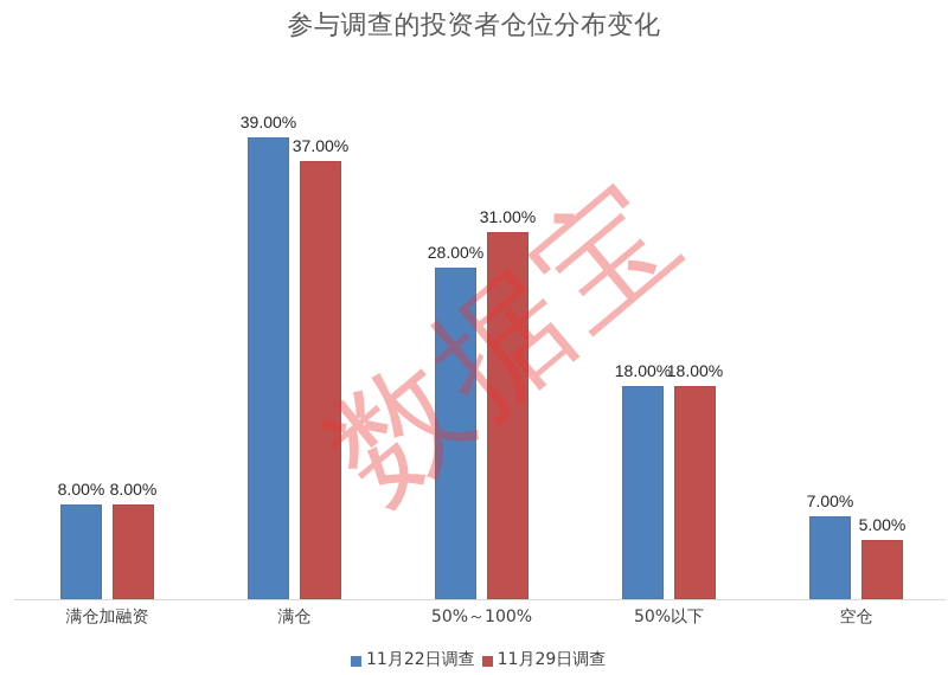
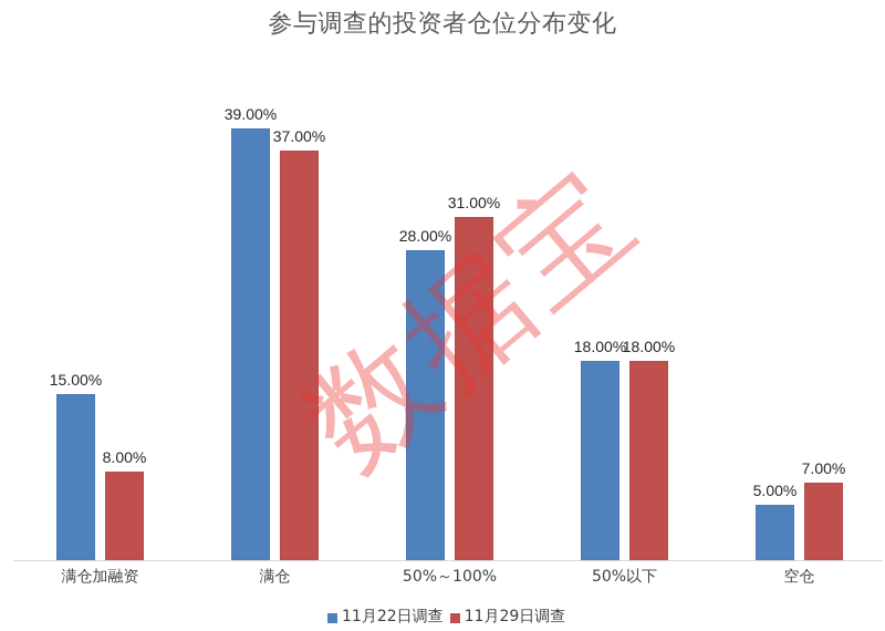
11月22日调查/满仓加融资: 8.00% -> 15.00%
11月22日调查/空仓: 7.00% -> 5.00%
11月29日调查/空仓: 5.00% -> 7.00%
